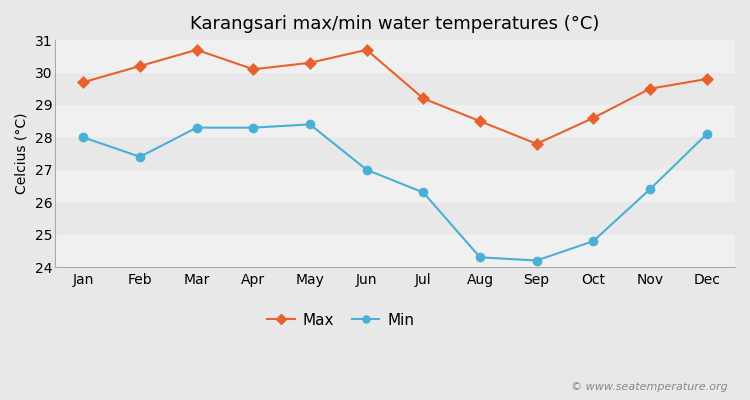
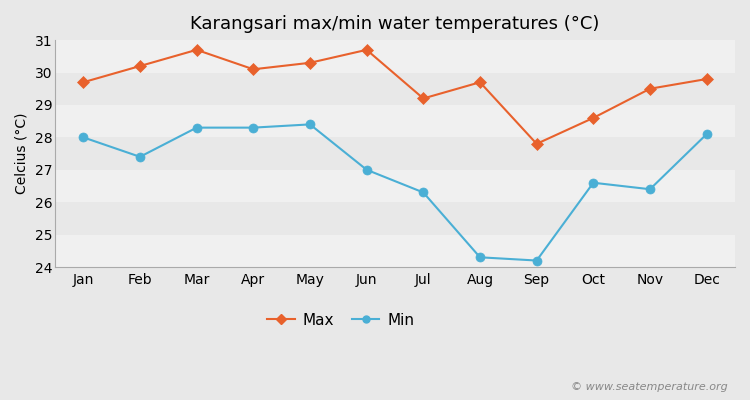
Max/Aug: 28.5 -> 29.7
Min/Oct: 24.8 -> 26.6
